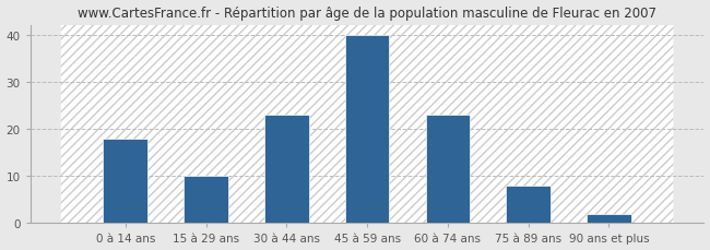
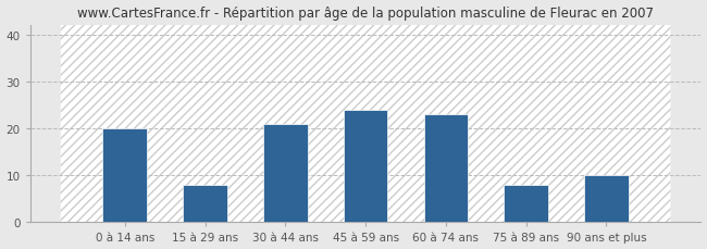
0 à 14 ans: 18 -> 20
15 à 29 ans: 10 -> 8
30 à 44 ans: 23 -> 21
45 à 59 ans: 40 -> 24
90 ans et plus: 2 -> 10
